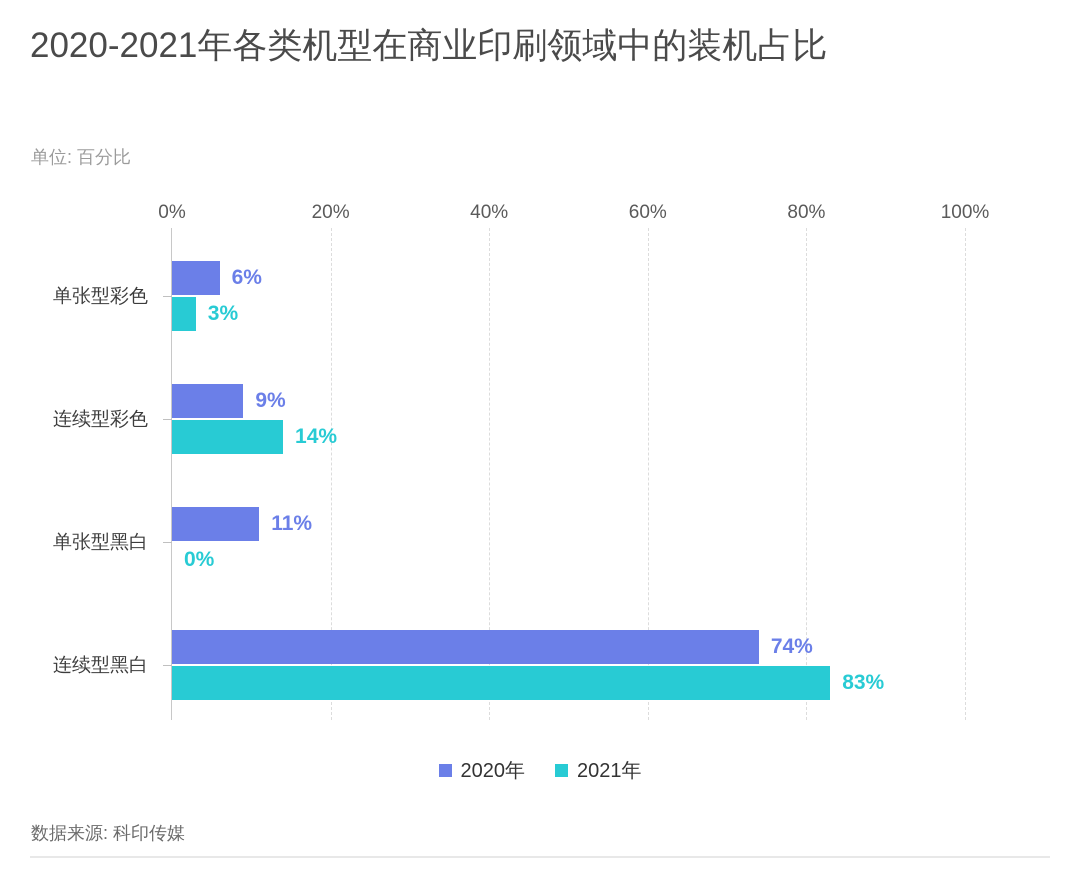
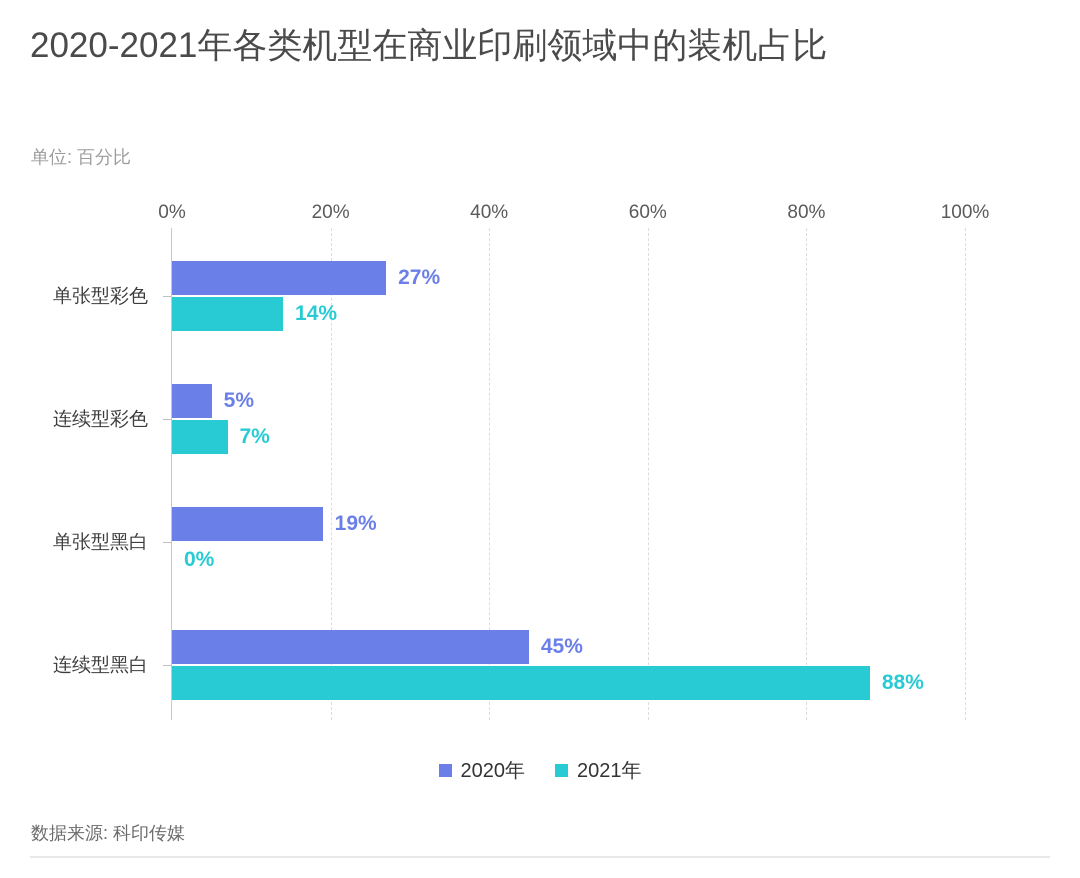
2020年/单张型彩色: 6% -> 27%
2021年/单张型彩色: 3% -> 14%
2020年/连续型彩色: 9% -> 5%
2021年/连续型彩色: 14% -> 7%
2020年/单张型黑白: 11% -> 19%
2020年/连续型黑白: 74% -> 45%
2021年/连续型黑白: 83% -> 88%
